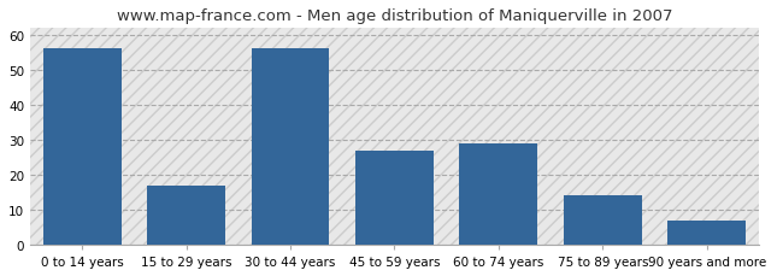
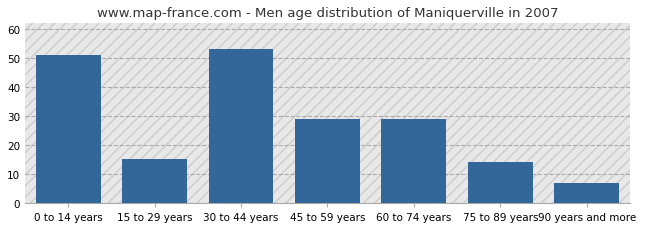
0 to 14 years: 56 -> 51
15 to 29 years: 17 -> 15
30 to 44 years: 56 -> 53
45 to 59 years: 27 -> 29
